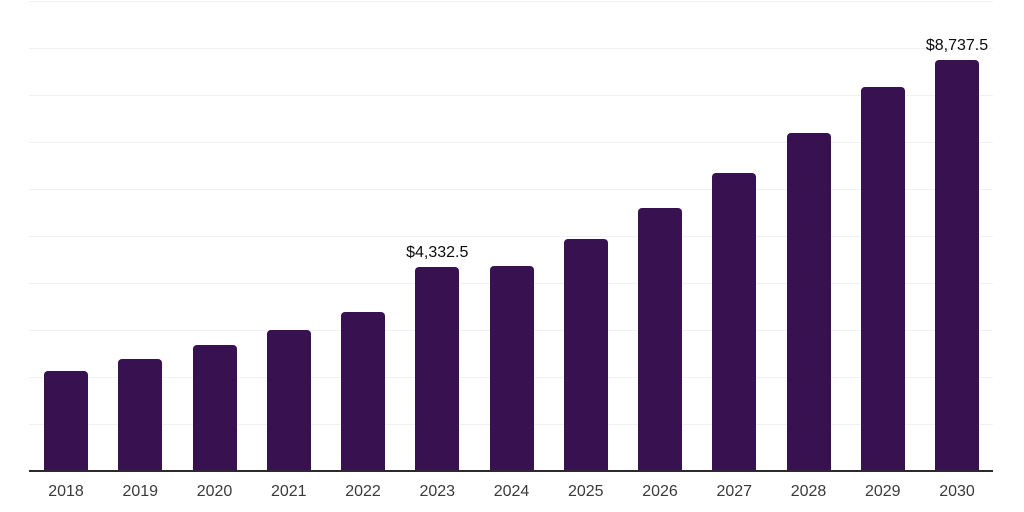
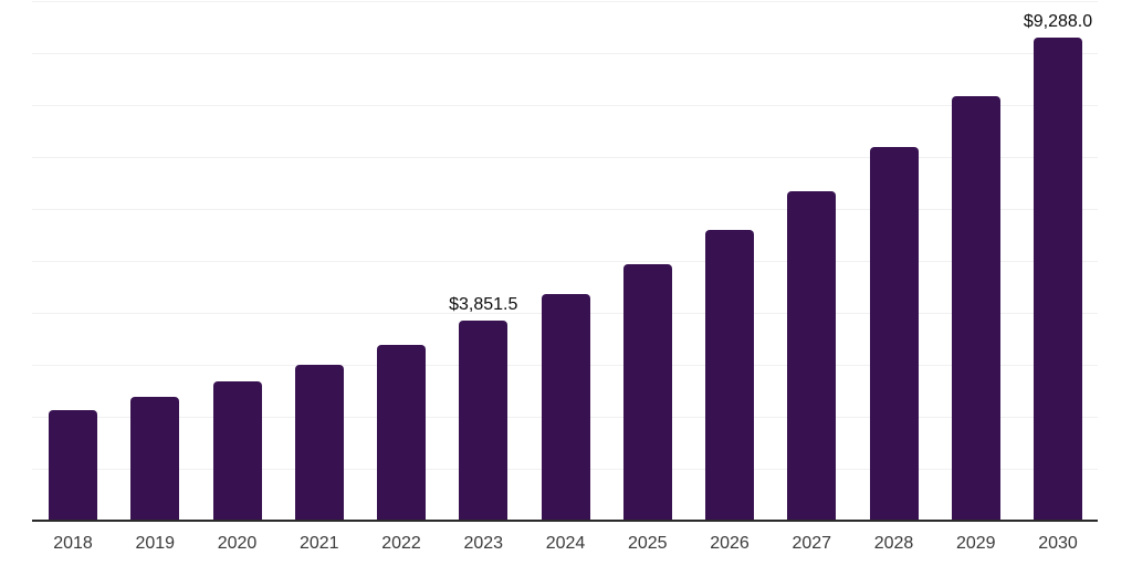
2023: $4,332.5 -> $3,851.5
2030: $8,737.5 -> $9,288.0
